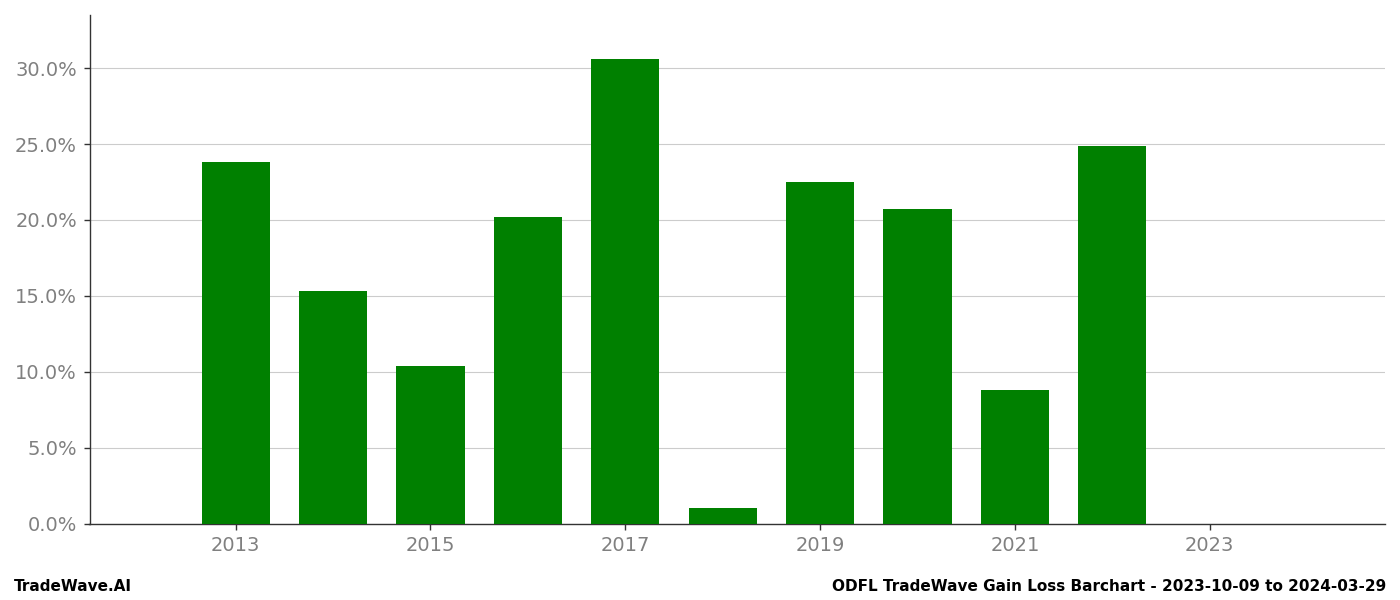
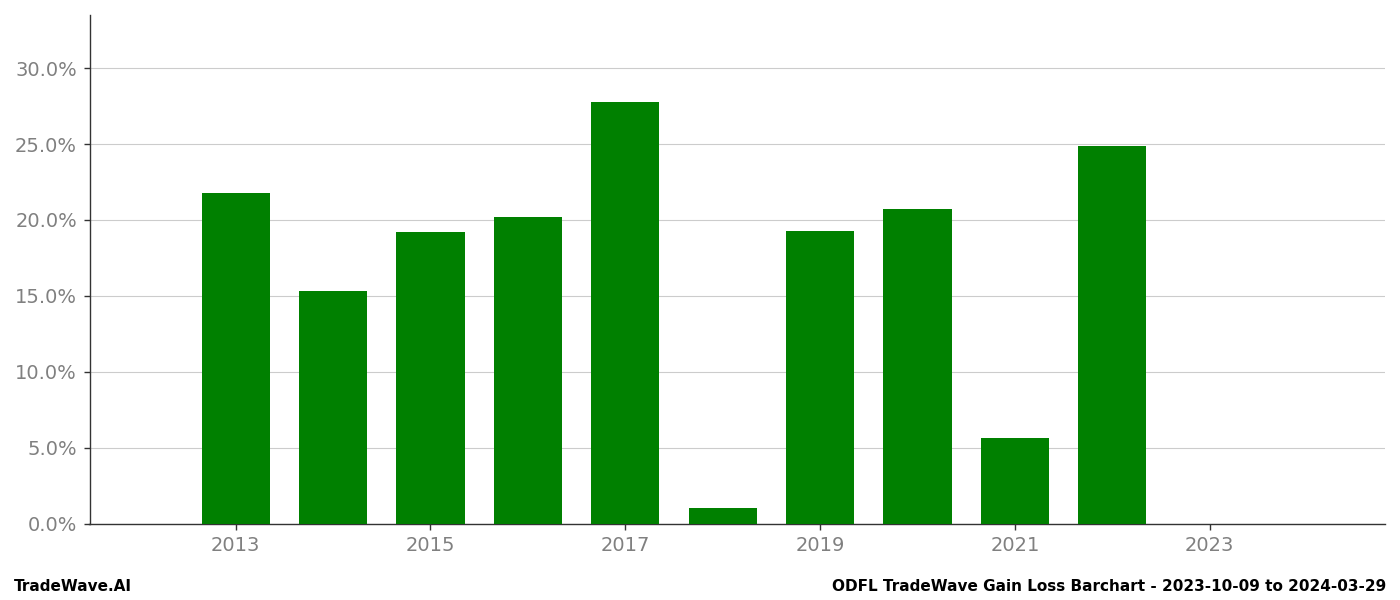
2013: 23.8% -> 21.8%
2015: 10.4% -> 19.2%
2017: 30.6% -> 27.8%
2019: 22.5% -> 19.3%
2021: 8.8% -> 5.6%
